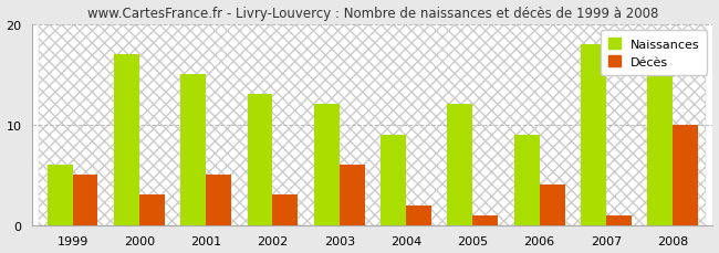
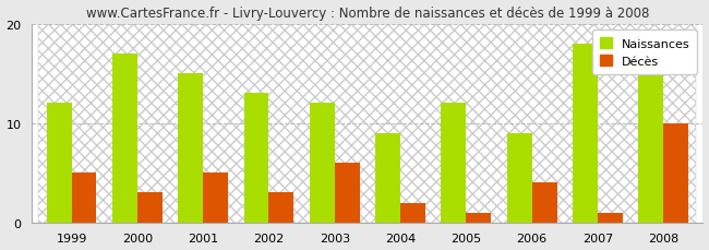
Naissances/1999: 6 -> 12
